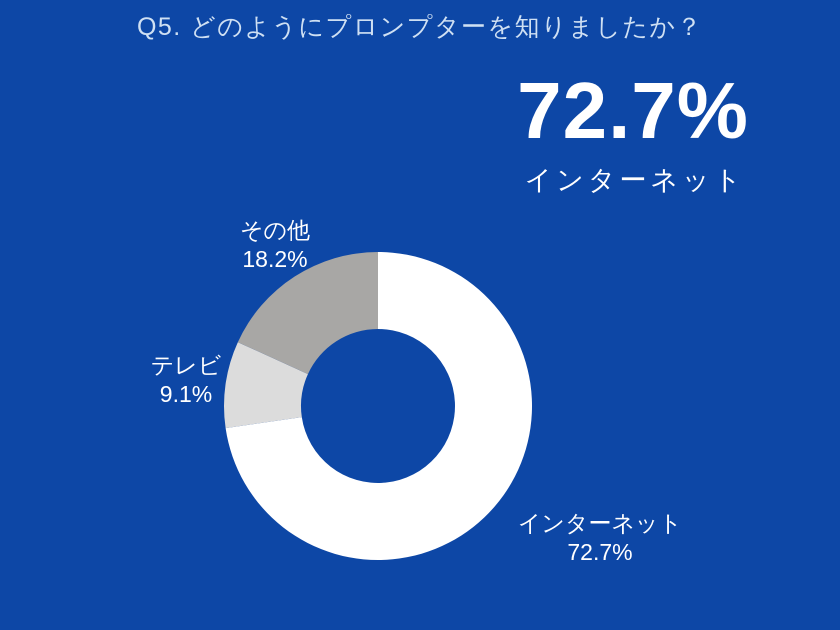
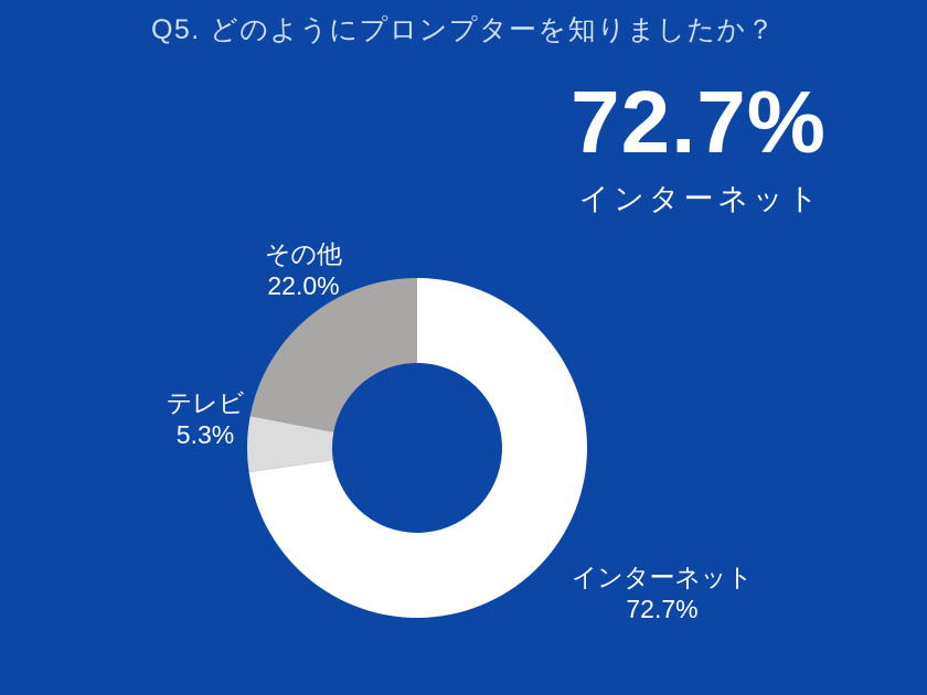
テレビ: 9.1% -> 5.3%
その他: 18.2% -> 22.0%
